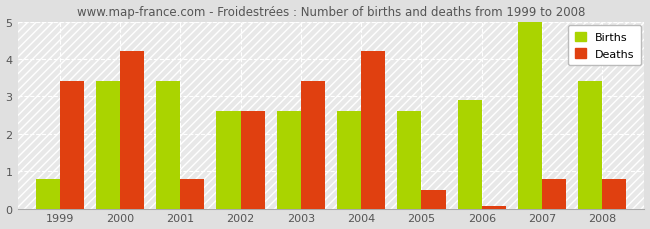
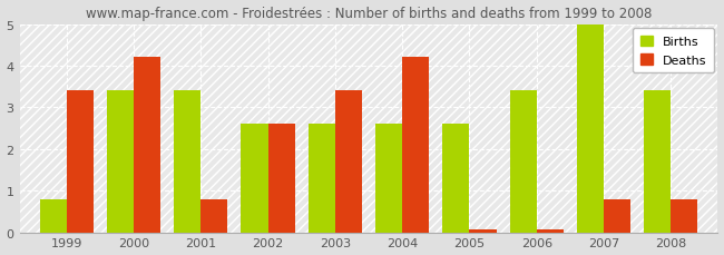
Deaths/2005: 0.50 -> 0.08
Births/2006: 2.9 -> 3.4
